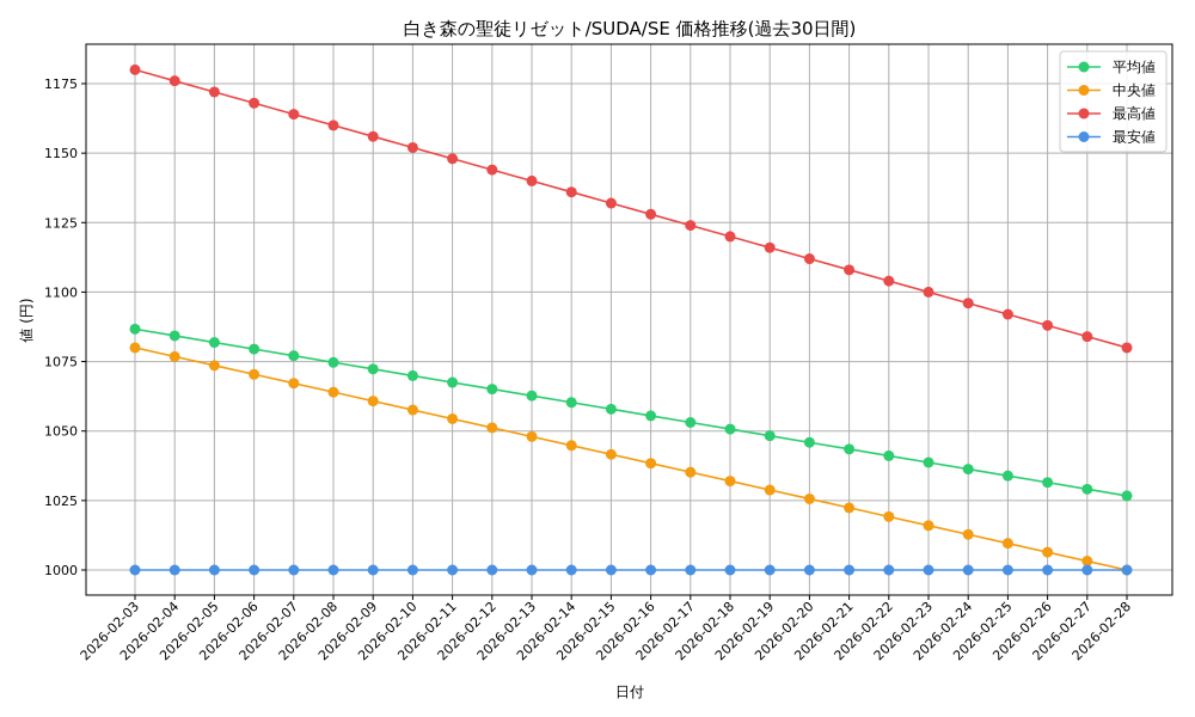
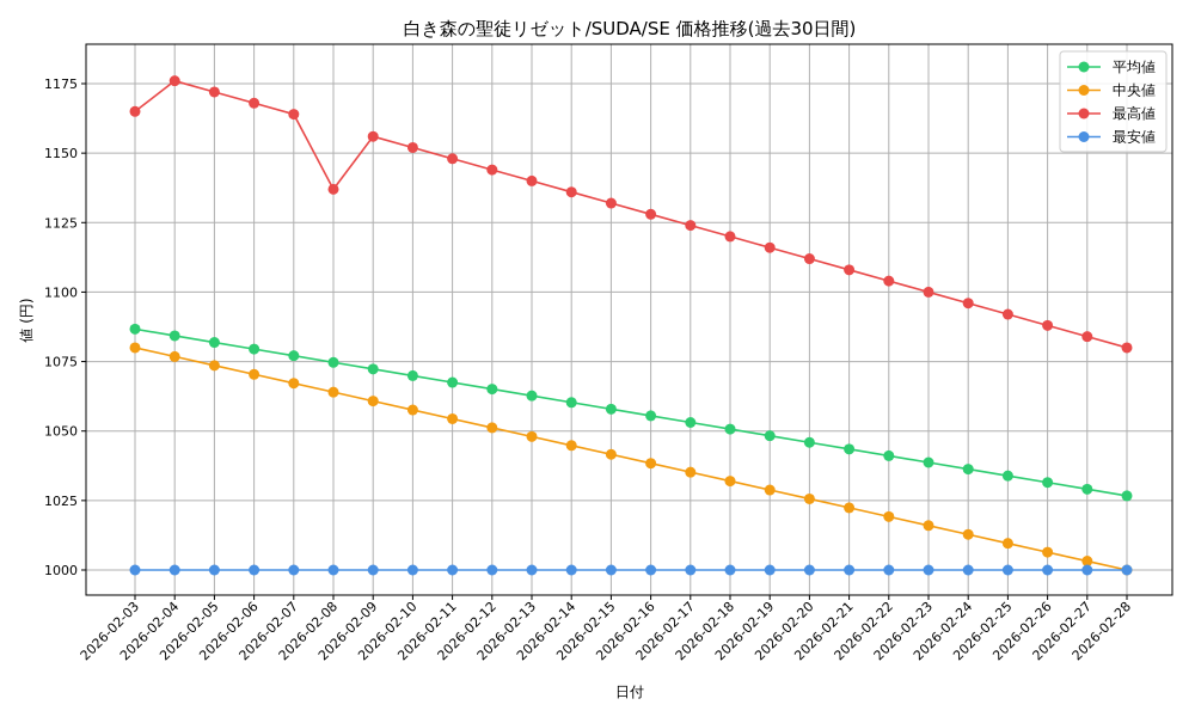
最高値/2026-02-03: 1180 -> 1165
最高値/2026-02-08: 1160 -> 1137
